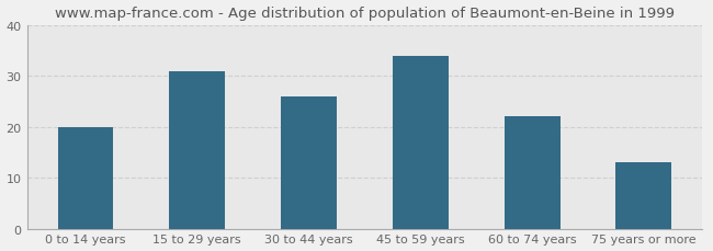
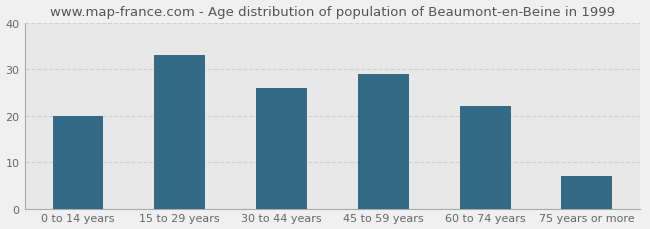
15 to 29 years: 31 -> 33
45 to 59 years: 34 -> 29
75 years or more: 13 -> 7
